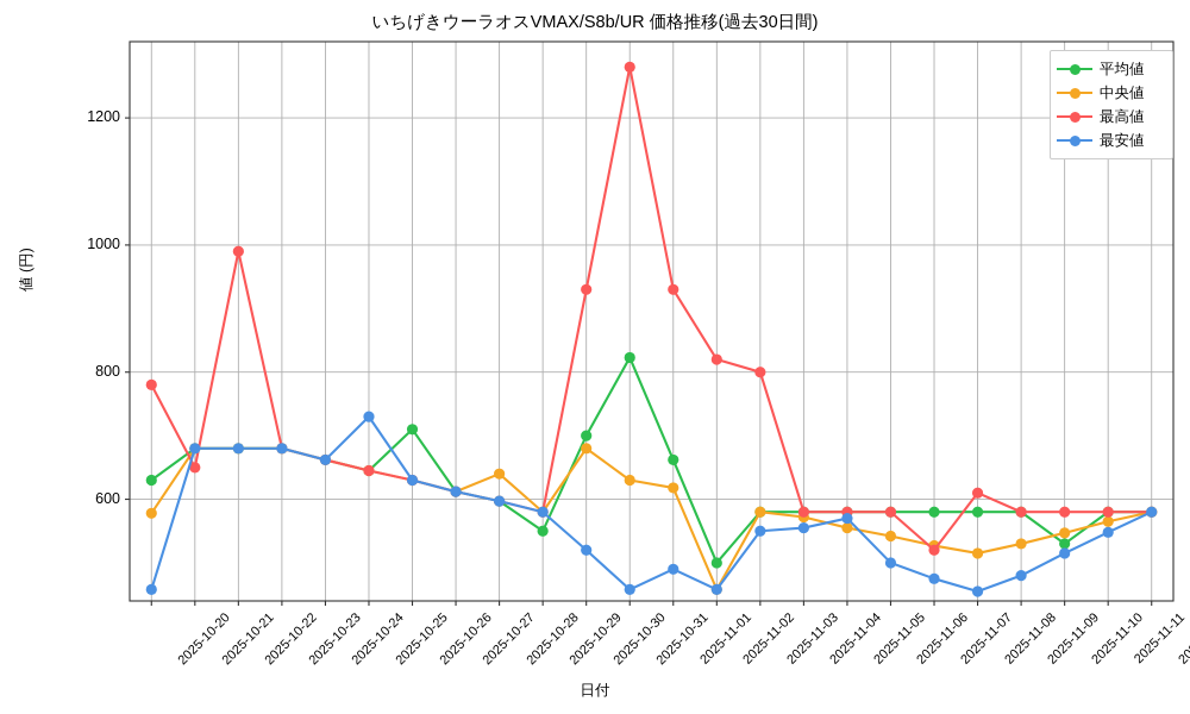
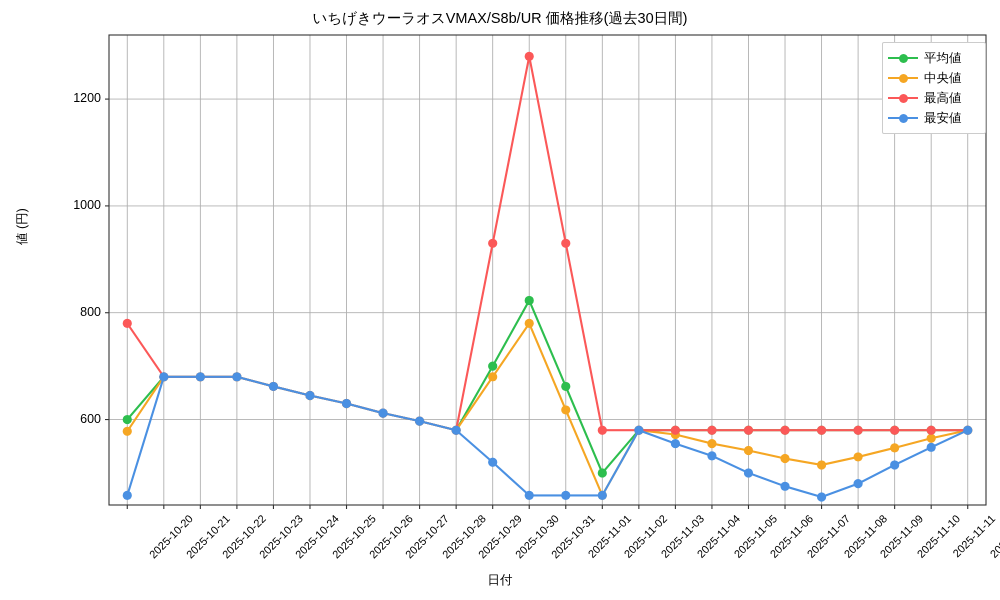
平均値/2025-10-20: 630 -> 600
最高値/2025-10-21: 650 -> 680
最高値/2025-10-22: 990 -> 680
最安値/2025-10-25: 730 -> 640
平均値/2025-10-26: 710 -> 630
中央値/2025-10-28: 640 -> 600
平均値/2025-10-29: 550 -> 580
中央値/2025-10-31: 630 -> 780
最安値/2025-11-01: 490 -> 460
最高値/2025-11-02: 820 -> 580
最高値/2025-11-03: 800 -> 580
最安値/2025-11-03: 550 -> 580
最安値/2025-11-05: 570 -> 530
最高値/2025-11-07: 520 -> 580
最高値/2025-11-08: 610 -> 580
平均値/2025-11-10: 530 -> 580
